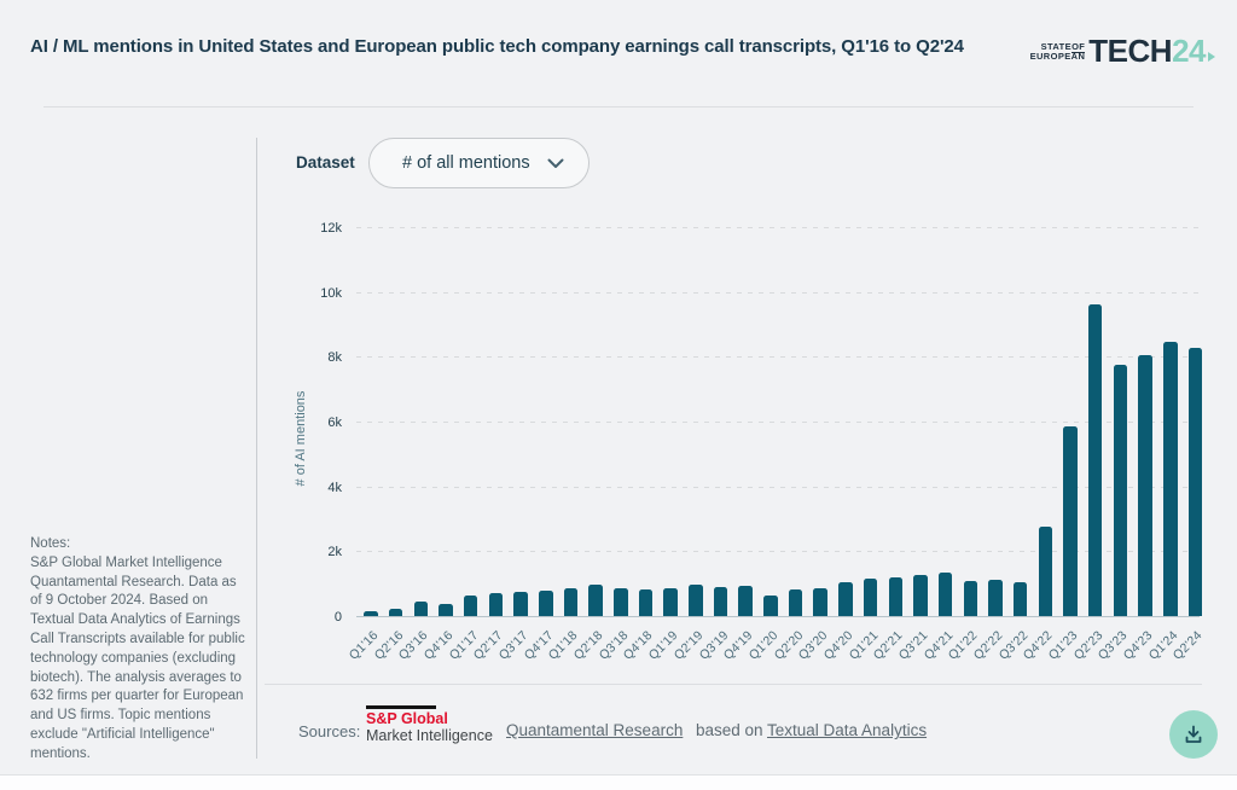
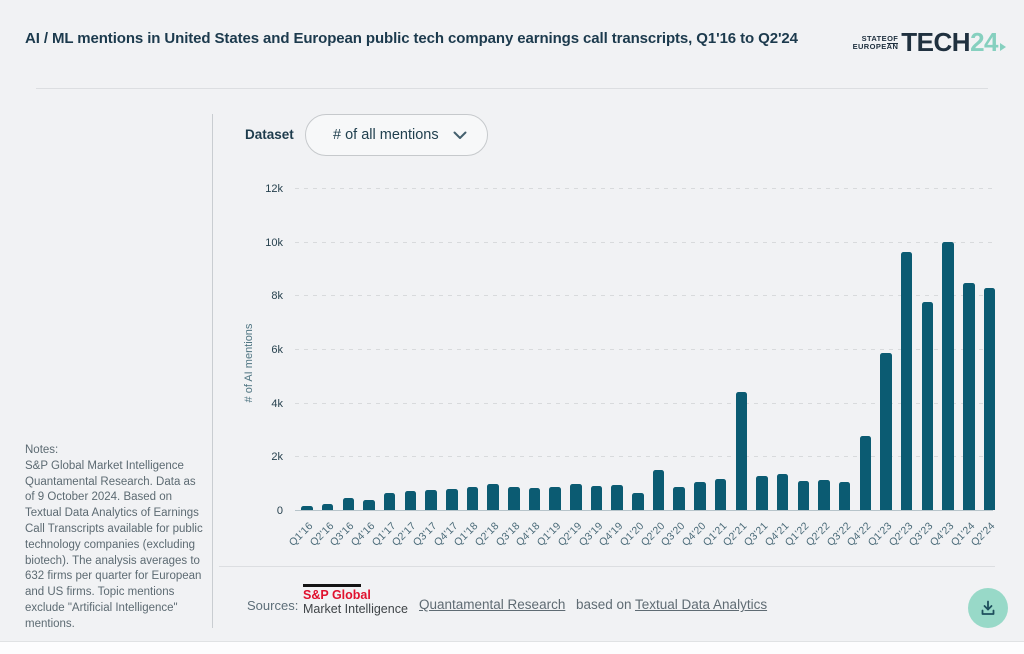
Q2'20: 0.8k -> 1.5k
Q2'21: 1.2k -> 4.4k
Q4'23: 8.0k -> 10.0k
